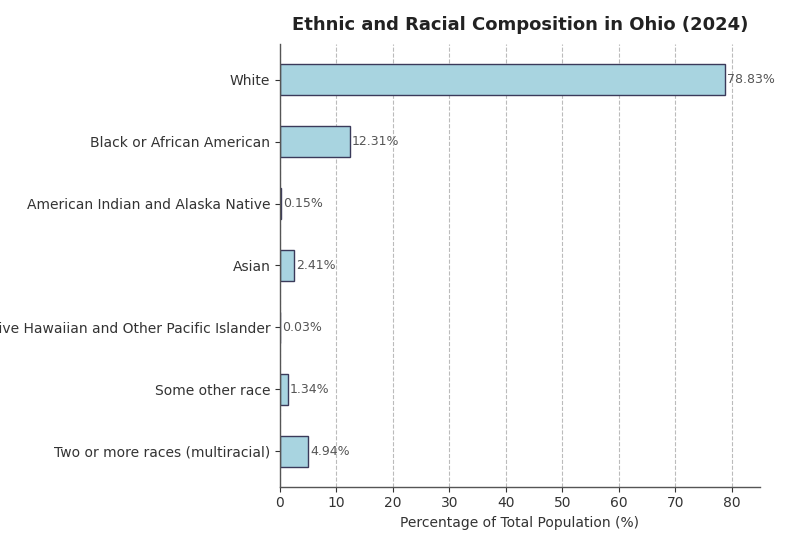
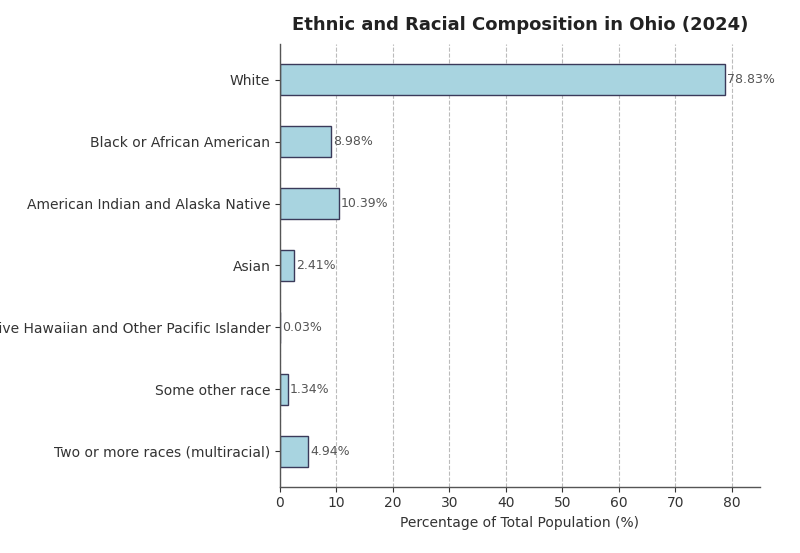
Black or African American: 12.31% -> 8.98%
American Indian and Alaska Native: 0.15% -> 10.39%
